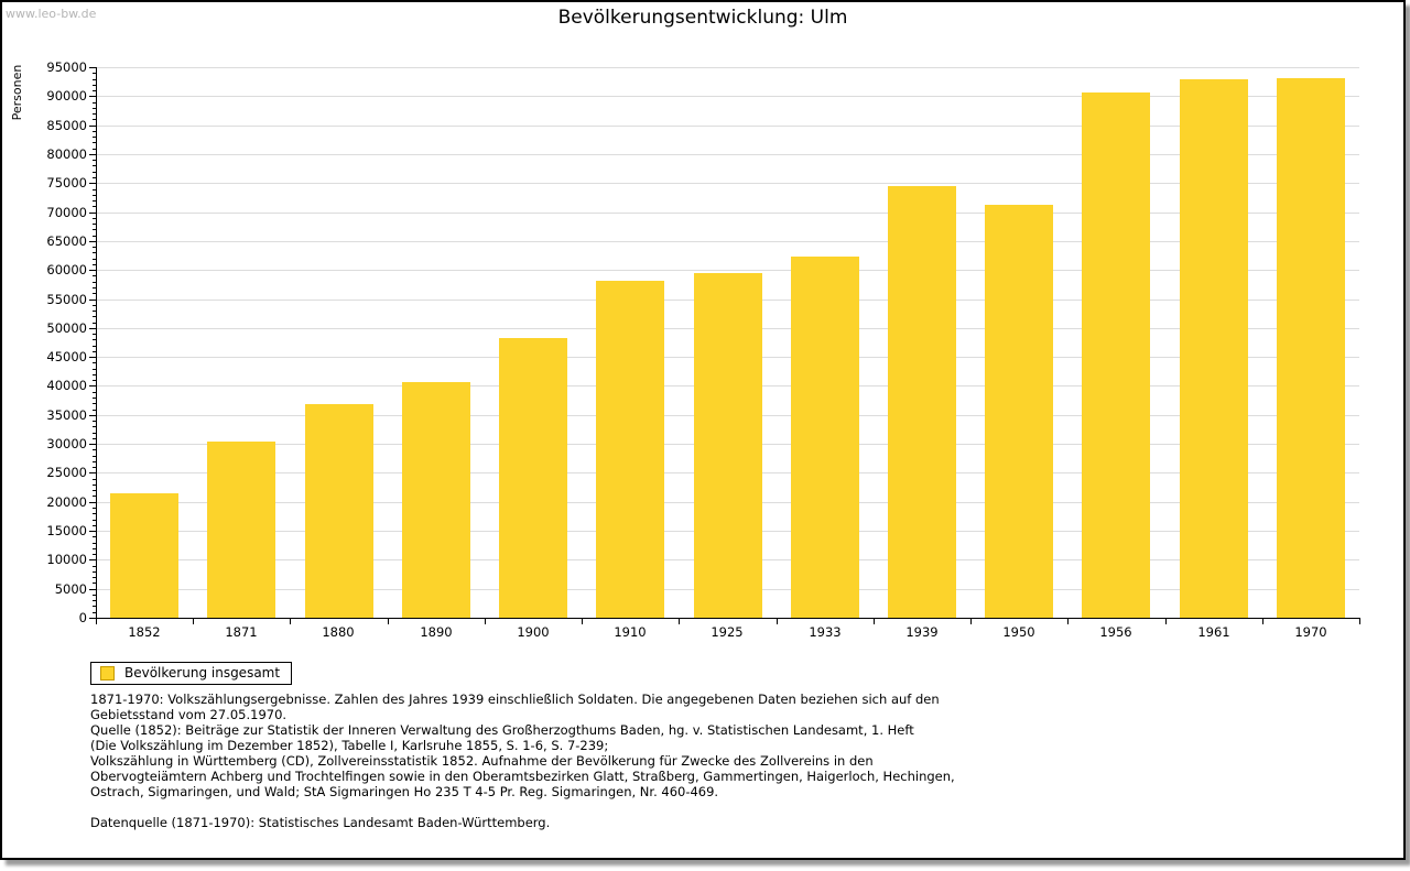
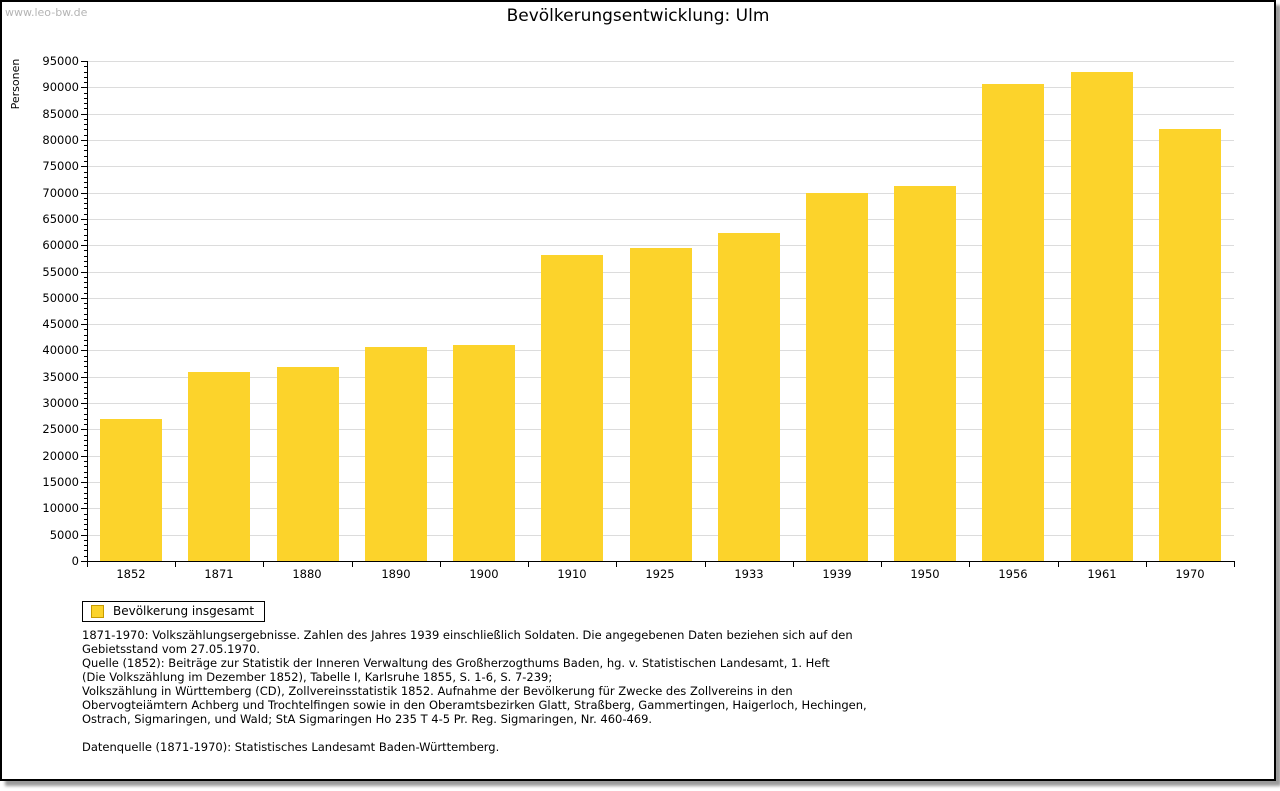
1852: 22000 -> 27000
1871: 30000 -> 36000
1900: 48000 -> 41000
1939: 74000 -> 70000
1970: 93000 -> 82000
